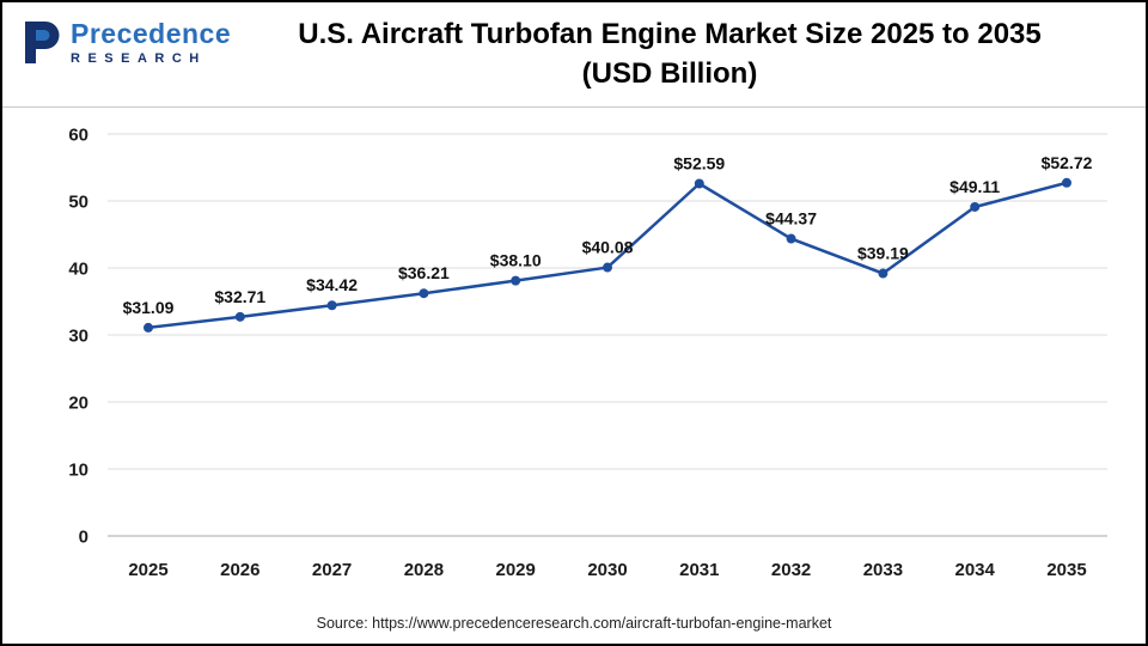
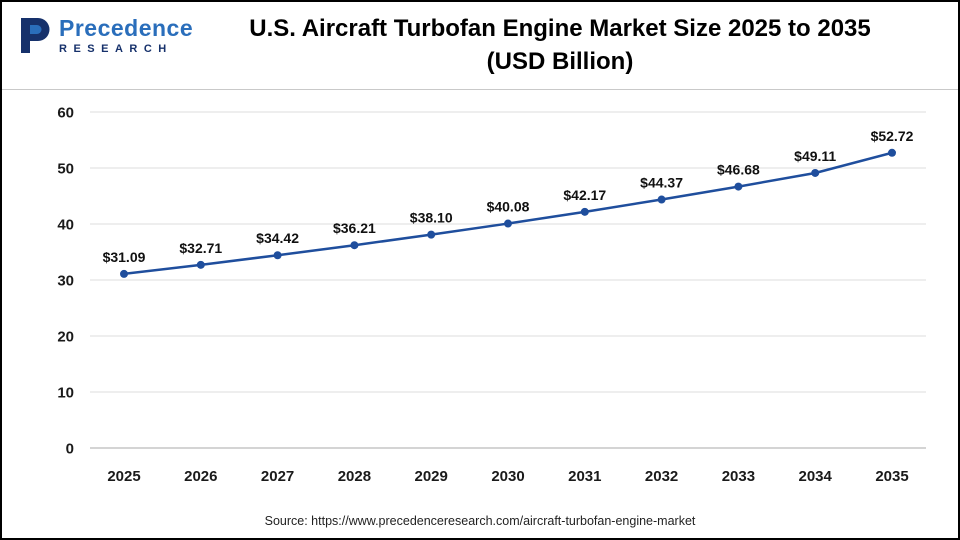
2031: $52.59 -> $42.17
2033: $39.19 -> $46.68
